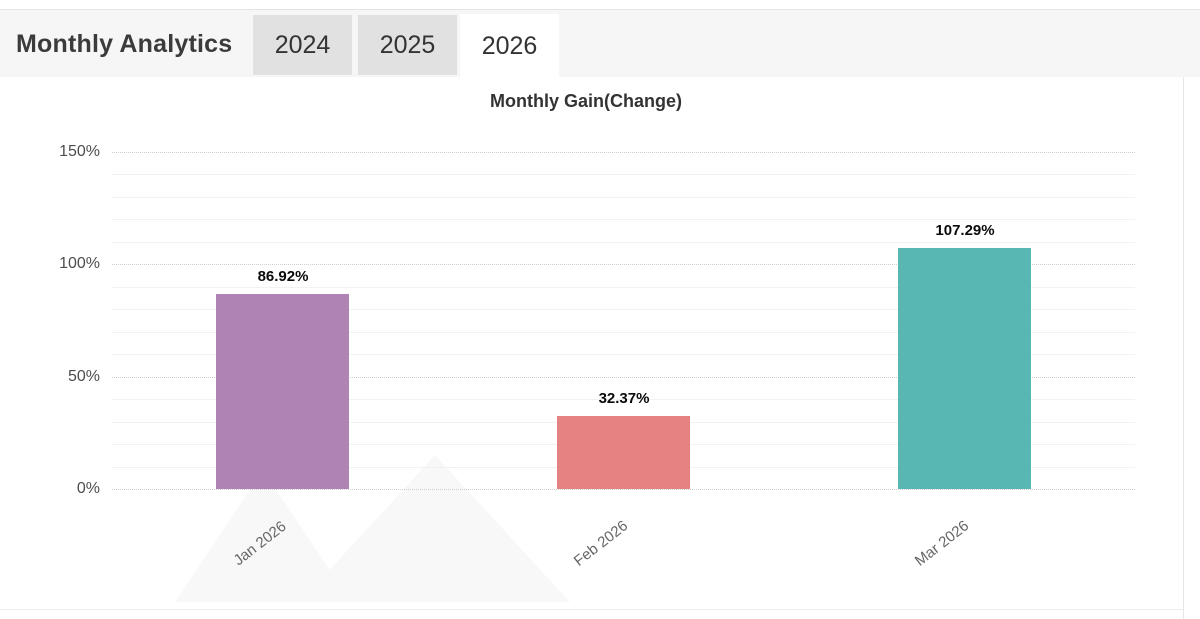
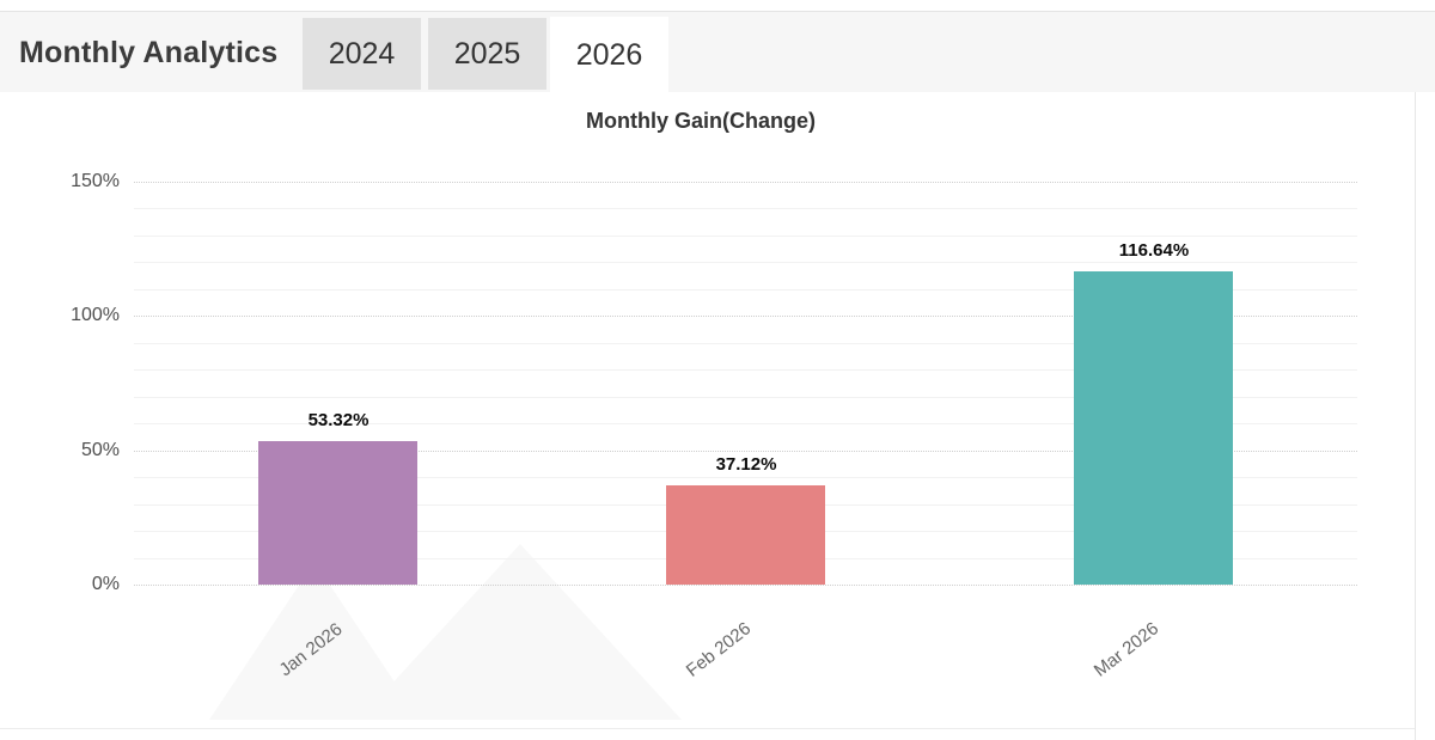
Jan 2026: 86.92% -> 53.32%
Feb 2026: 32.37% -> 37.12%
Mar 2026: 107.29% -> 116.64%
